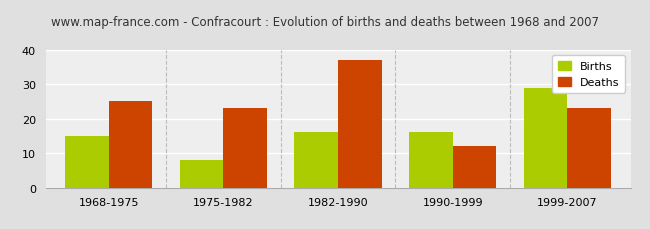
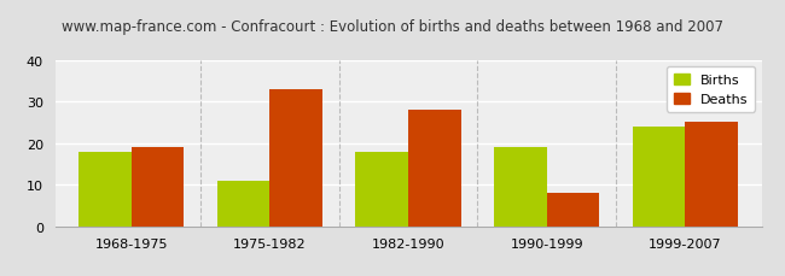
Births/1968-1975: 15 -> 18
Deaths/1968-1975: 25 -> 19
Births/1975-1982: 8 -> 11
Deaths/1975-1982: 23 -> 33
Births/1982-1990: 16 -> 18
Deaths/1982-1990: 37 -> 28
Births/1990-1999: 16 -> 19
Deaths/1990-1999: 12 -> 8
Births/1999-2007: 29 -> 24
Deaths/1999-2007: 23 -> 25
